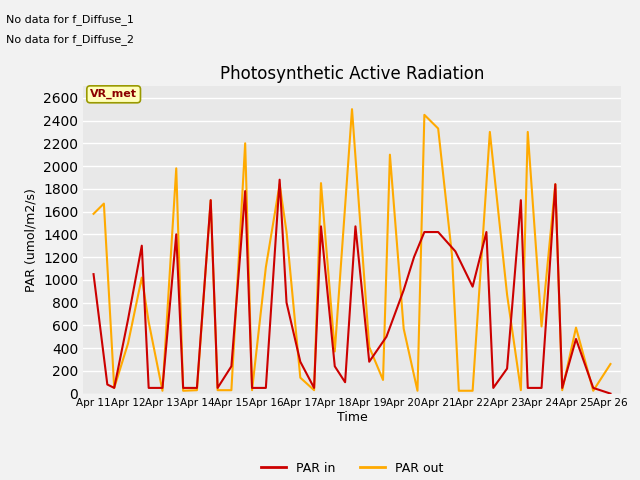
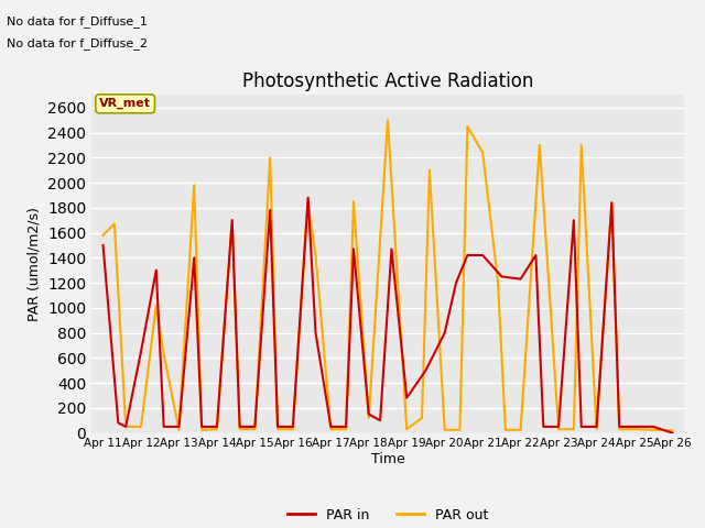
PAR in/Apr 11: 1050 -> 1500
PAR out/Apr 12: 440 -> 50
PAR in/Apr 15: 240 -> 50
PAR out/Apr 16: 1110 -> 30
PAR in/Apr 17: 280 -> 50
PAR out/Apr 17: 140 -> 30
PAR in/Apr 18: 240 -> 150
PAR out/Apr 18: 370 -> 120
PAR out/Apr 19: 410 -> 30
PAR in/Apr 20: 910 -> 800
PAR out/Apr 20: 570 -> 20
PAR out/Apr 21: 2330 -> 2240
PAR in/Apr 22: 940 -> 1230
PAR in/Apr 23: 220 -> 50
PAR out/Apr 23: 870 -> 30
PAR out/Apr 24: 590 -> 30
PAR in/Apr 25: 480 -> 50
PAR out/Apr 25: 580 -> 30
PAR out/Apr 26: 260 -> 20
